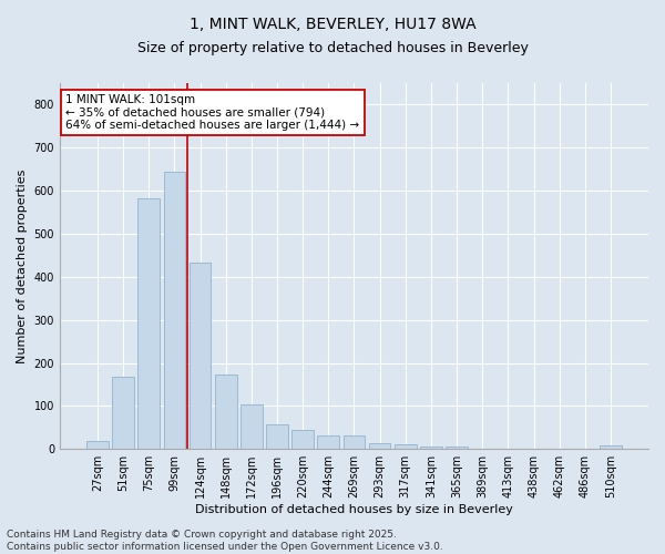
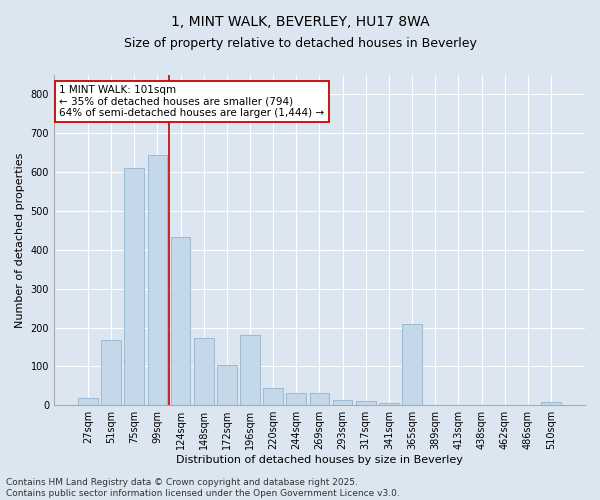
75sqm: 582 -> 610
196sqm: 58 -> 180
365sqm: 5 -> 210
